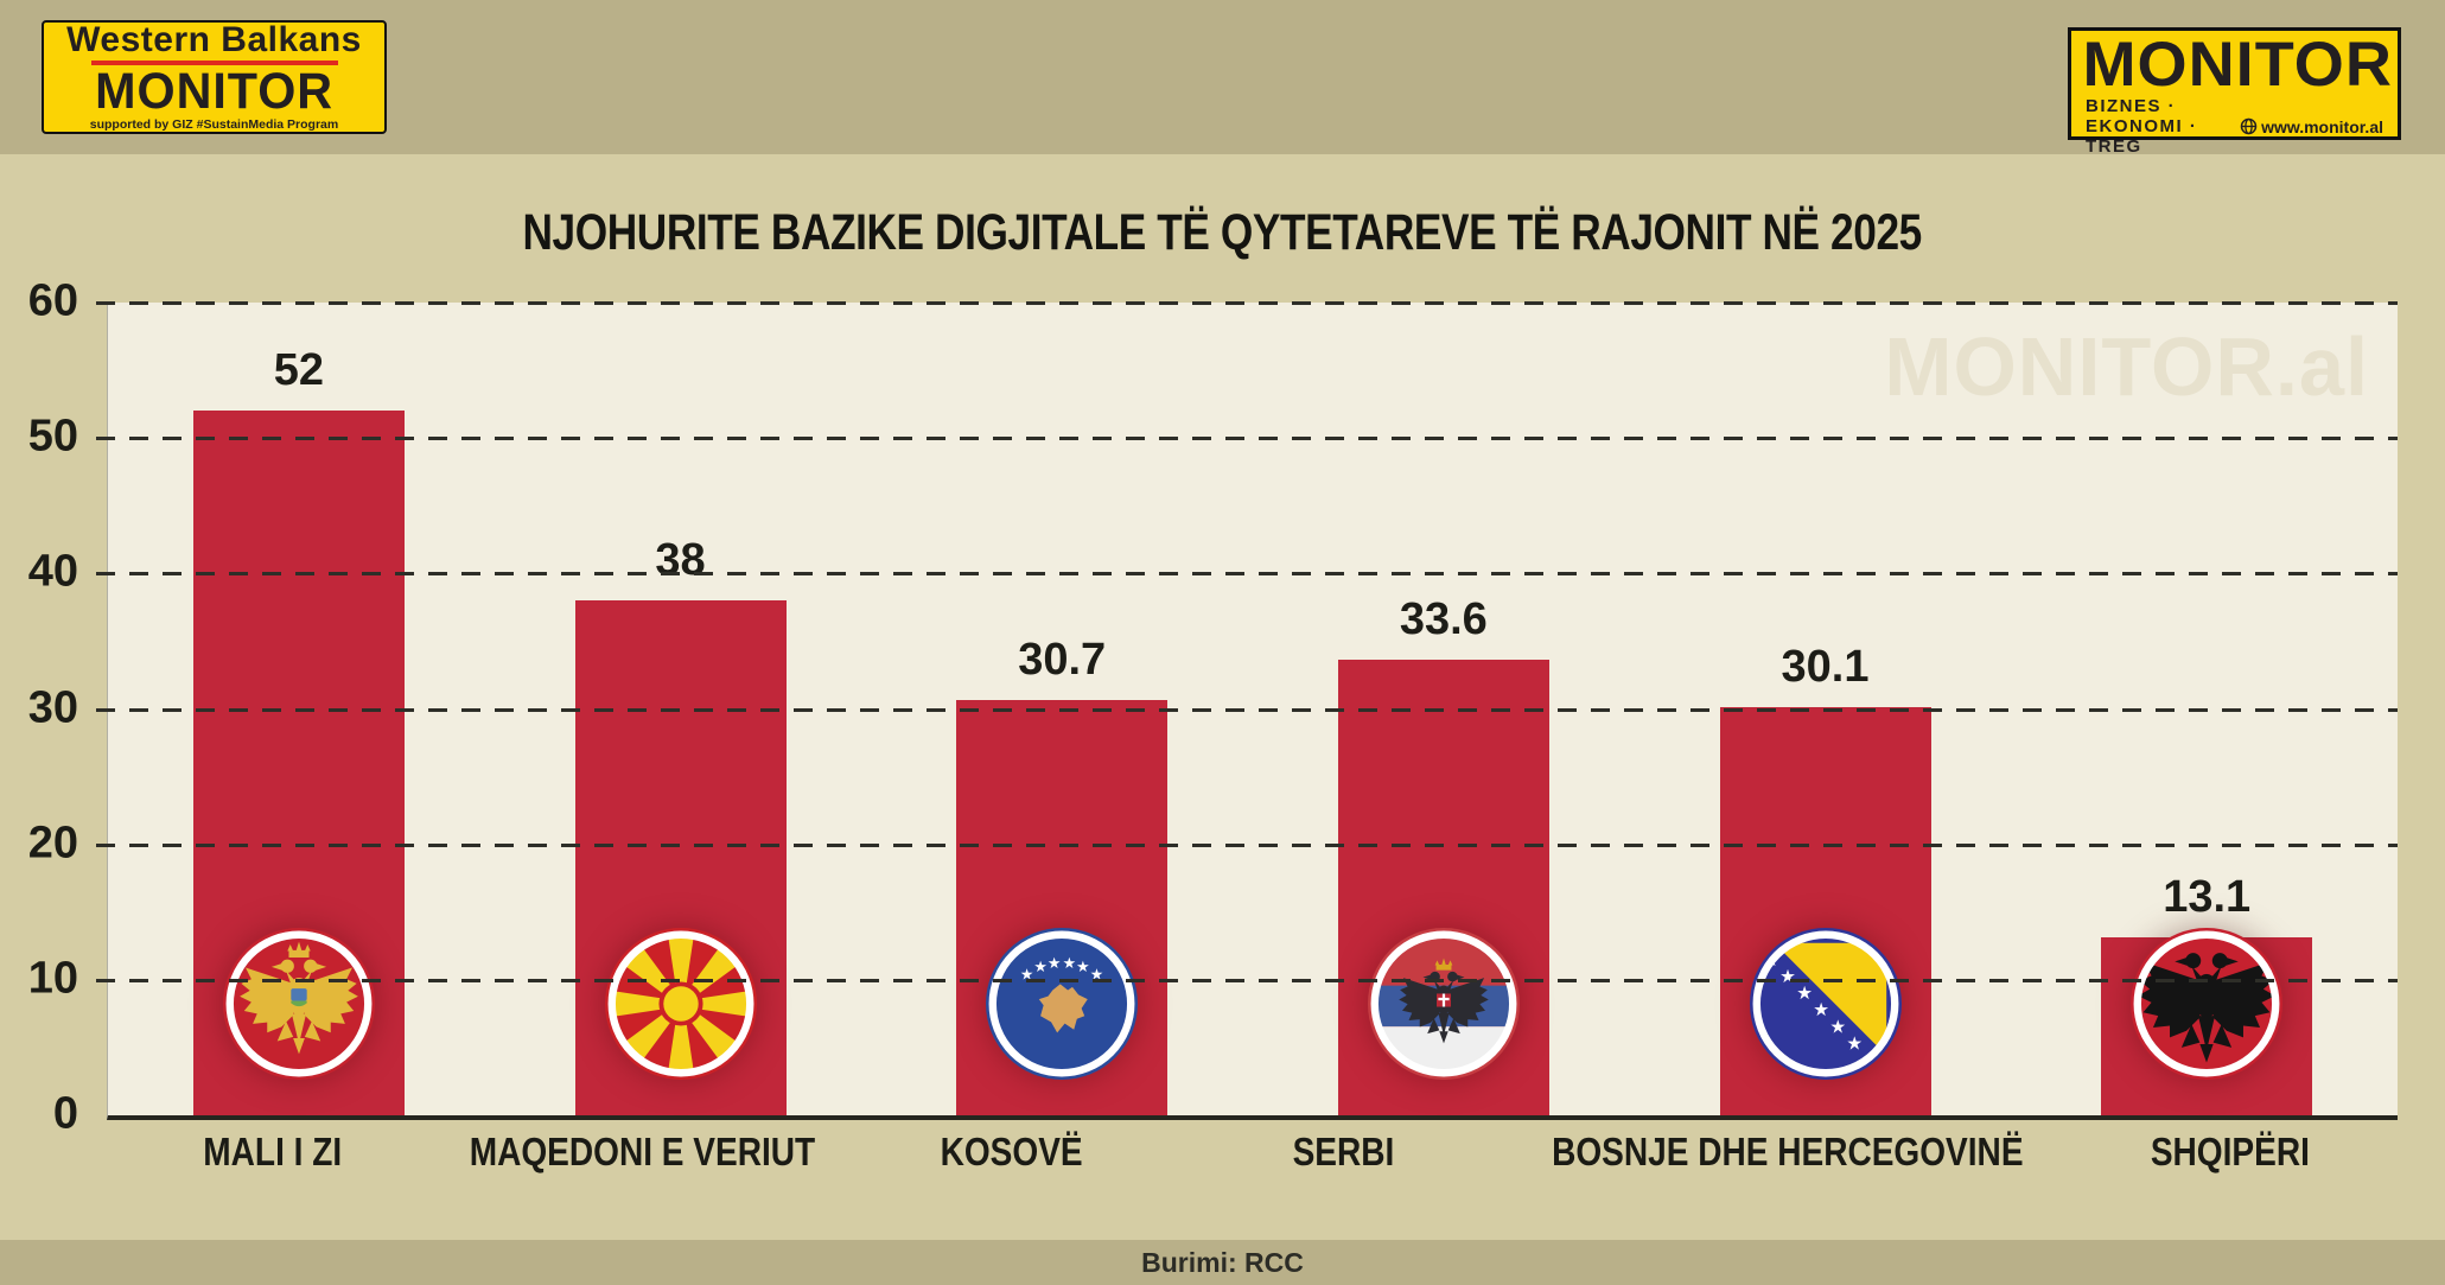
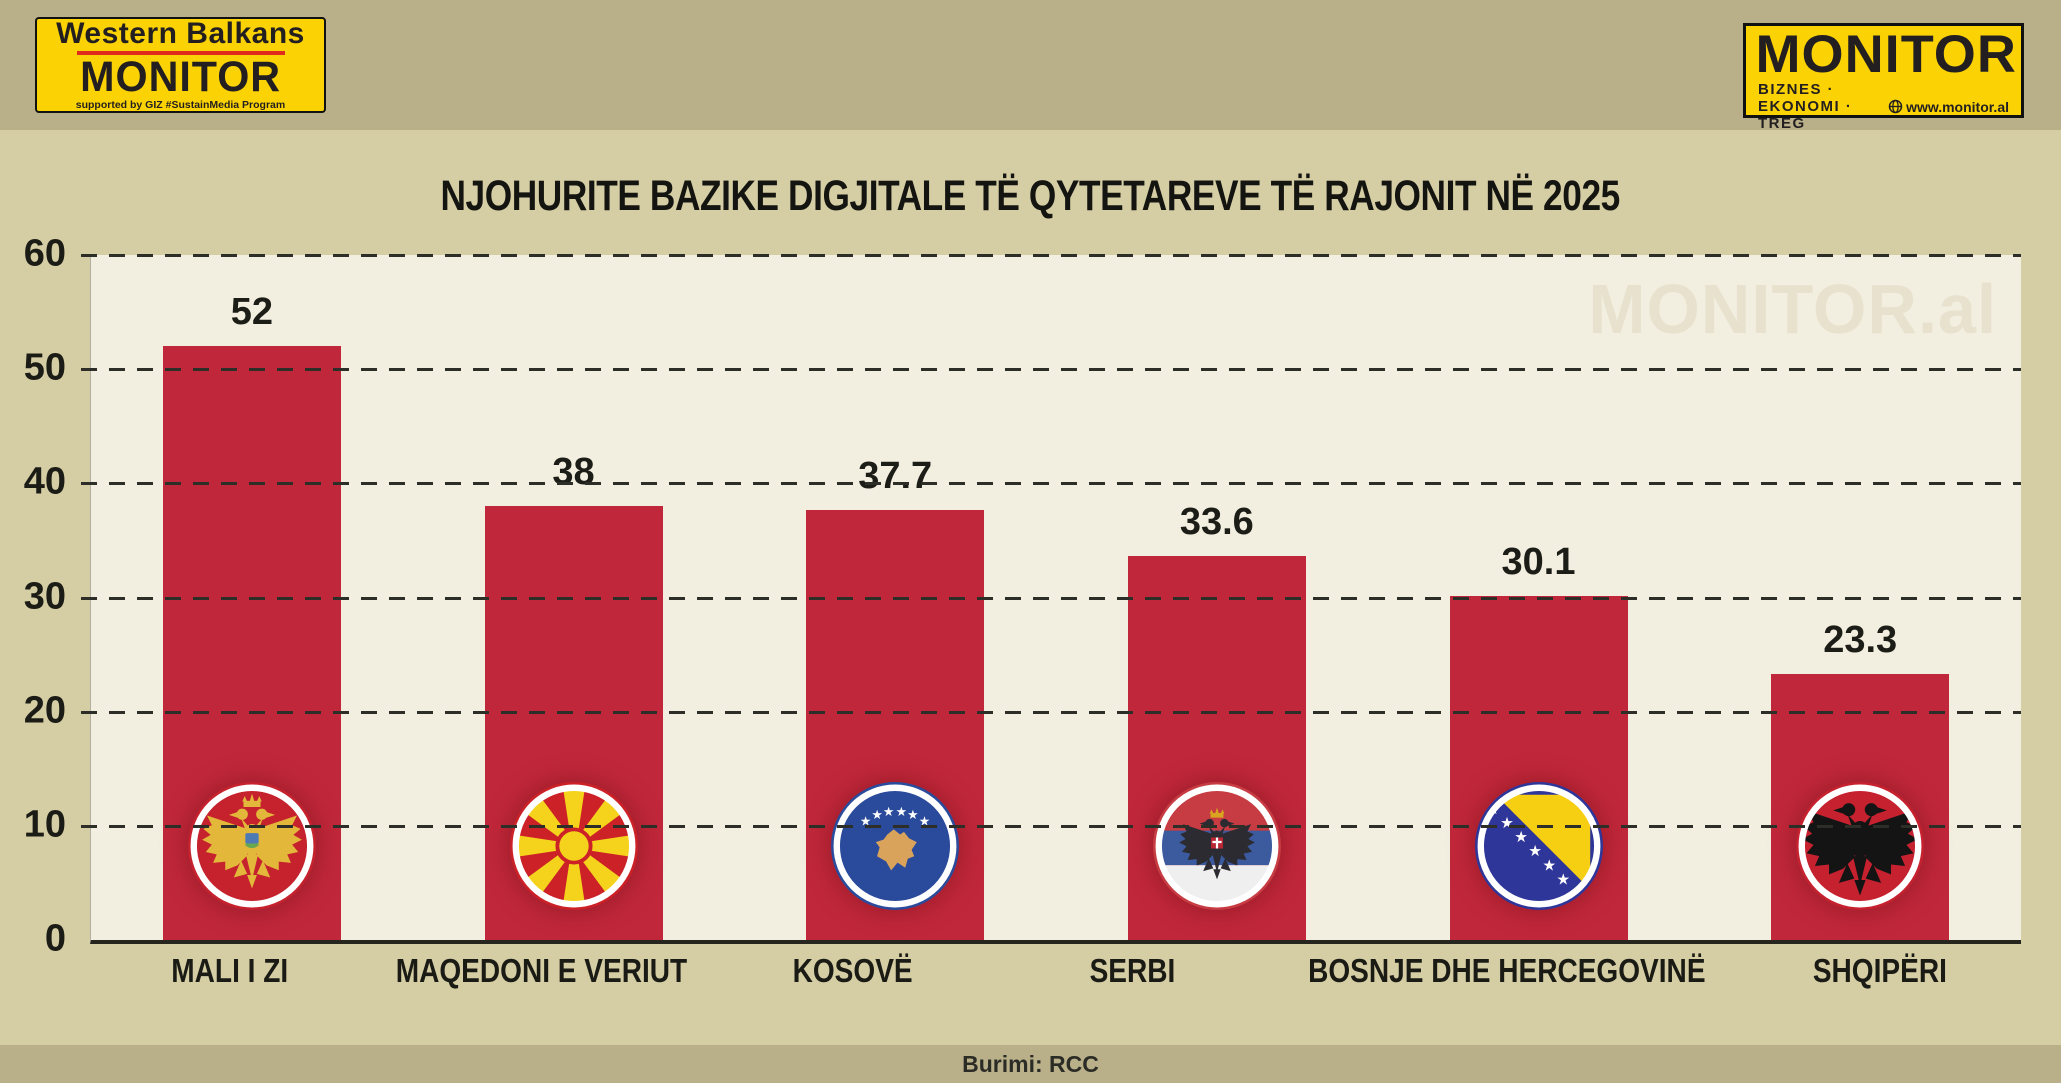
KOSOVË: 30.7 -> 37.7
SHQIPËRI: 13.1 -> 23.3
